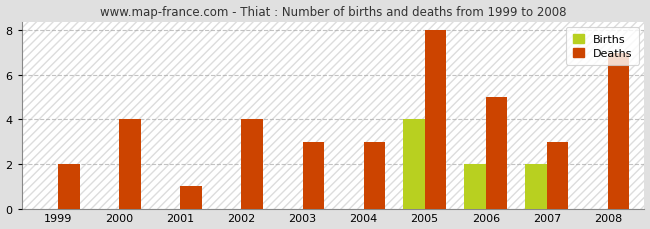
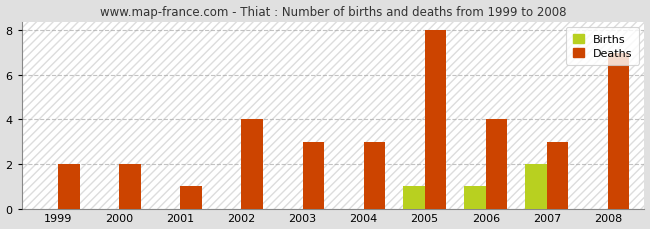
Deaths/2000: 4 -> 2
Births/2005: 4 -> 1
Births/2006: 2 -> 1
Deaths/2006: 5 -> 4
